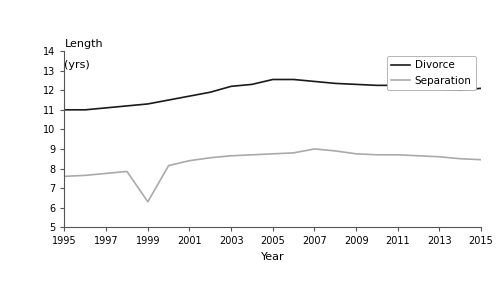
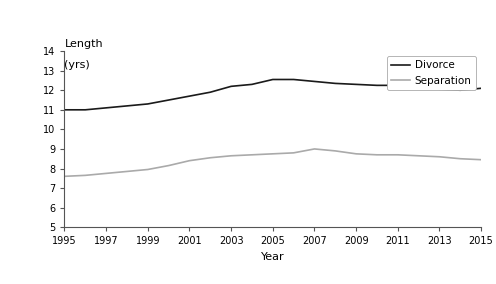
Separation/1999: 6.3 -> 8.0
